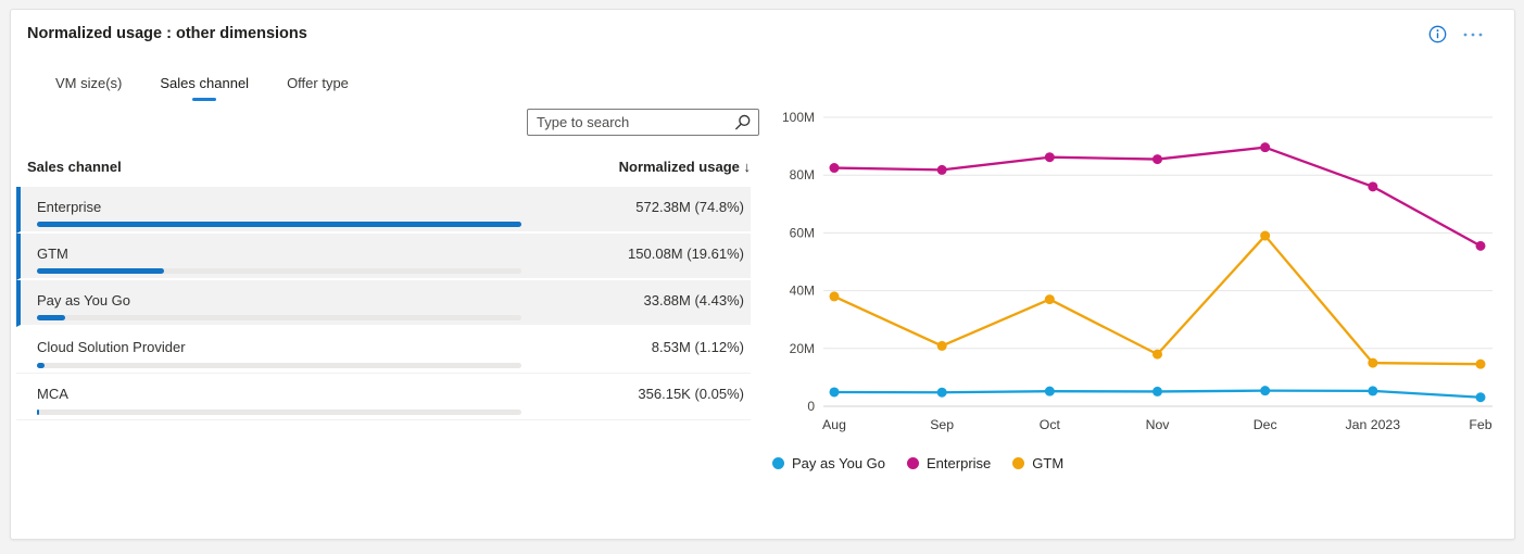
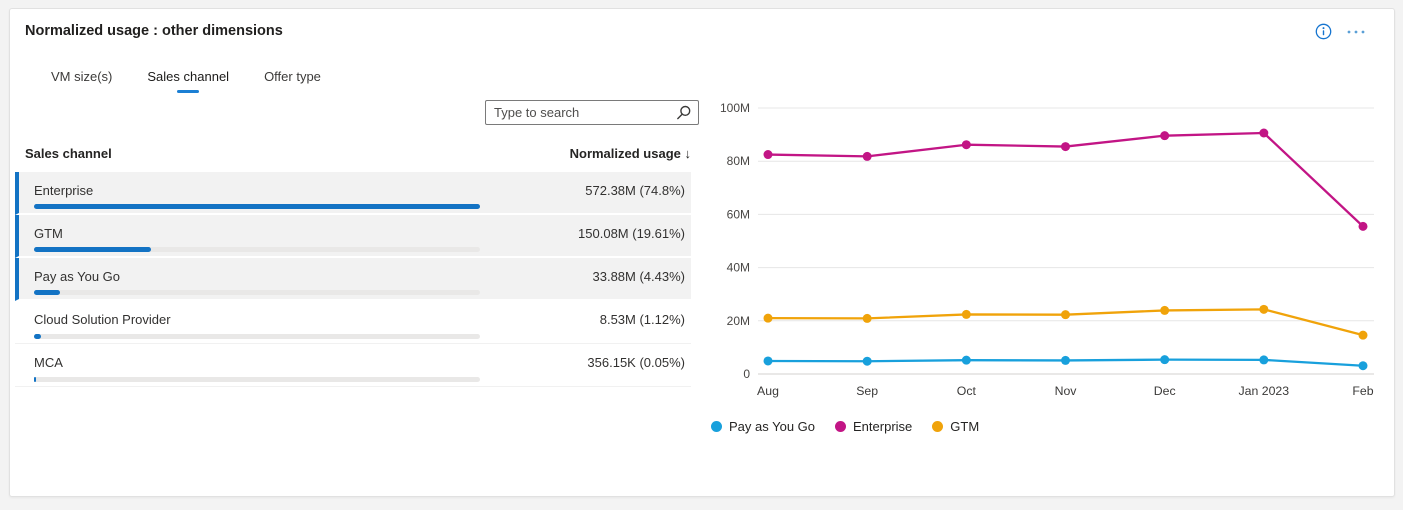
GTM/Aug: 38M -> 21M
GTM/Oct: 37M -> 22M
GTM/Nov: 18M -> 22M
GTM/Dec: 59M -> 24M
Enterprise/Jan 2023: 76M -> 91M
GTM/Jan 2023: 15M -> 24M
